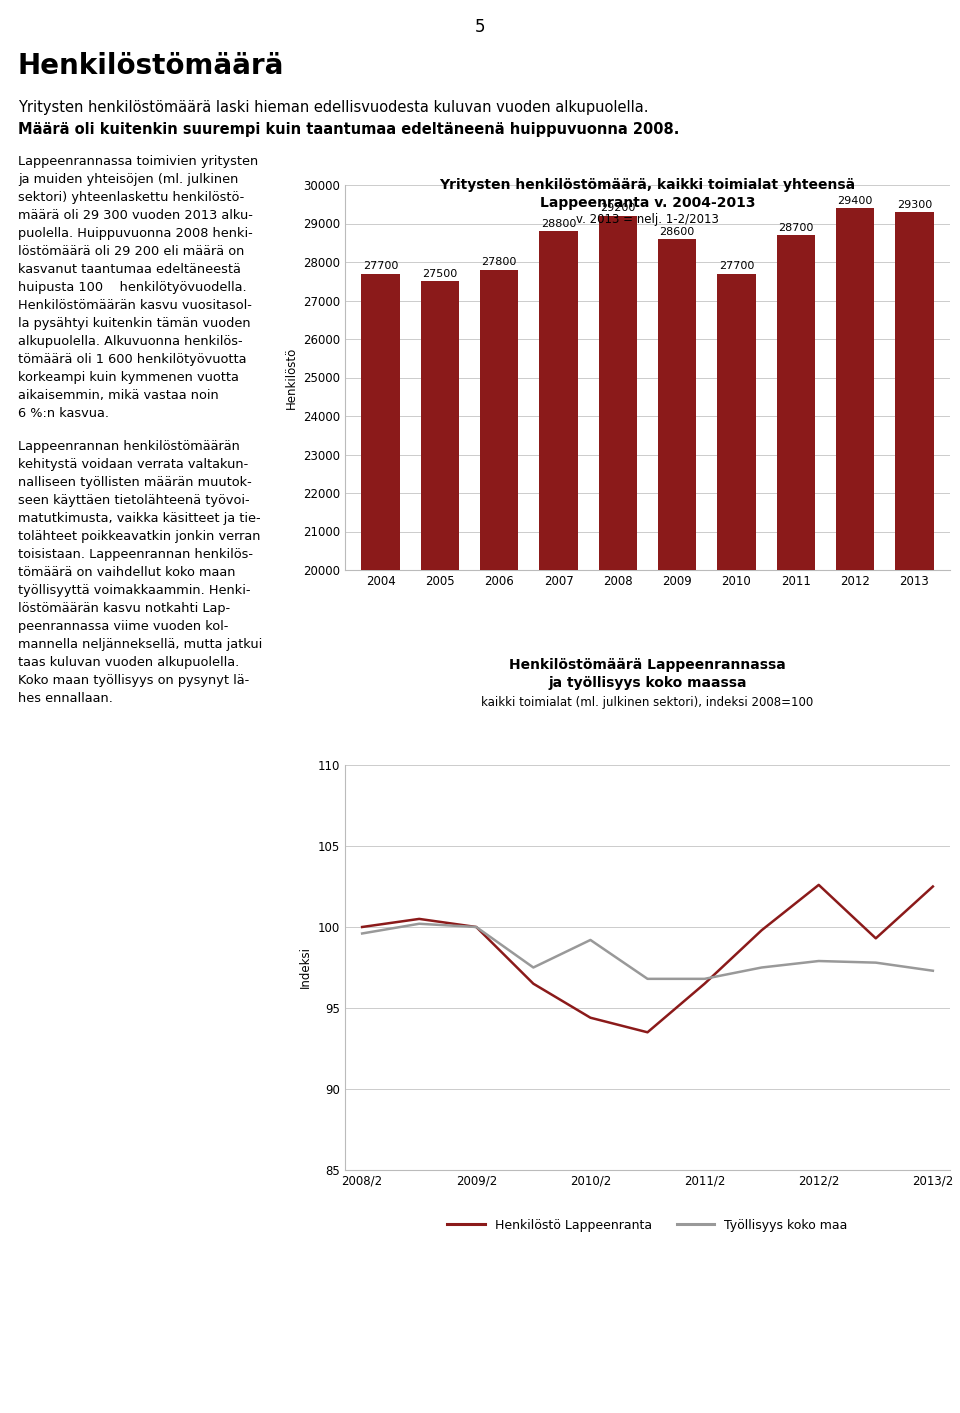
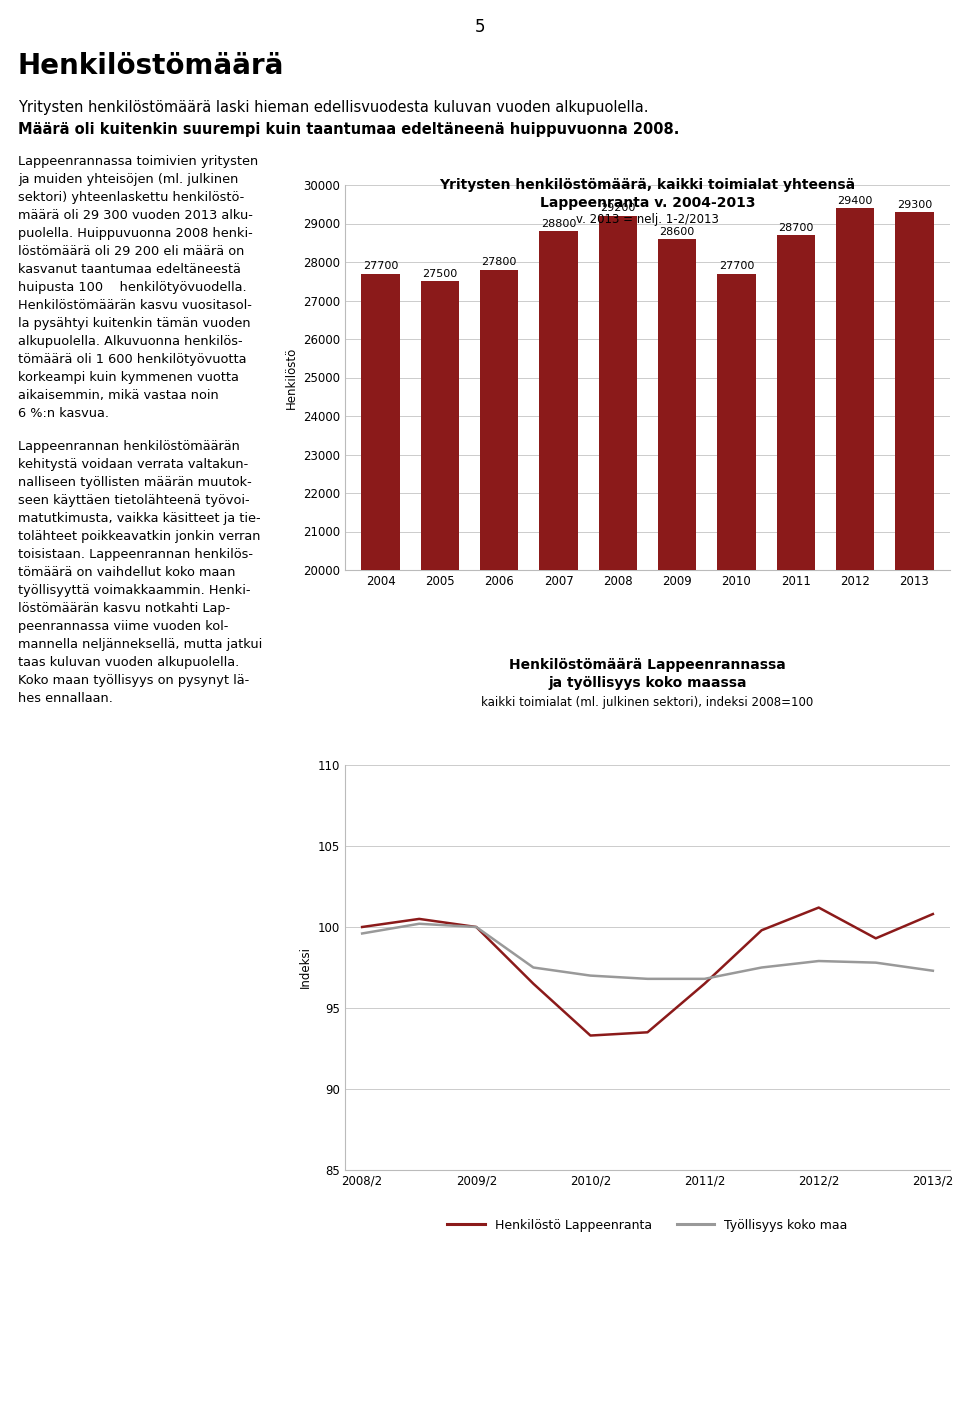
Henkilöstö Lappeenranta/2010/2: 94.4 -> 93.3
Työllisyys koko maa/2010/2: 99.2 -> 97.0
Henkilöstö Lappeenranta/2012/2: 102.6 -> 101.2
Henkilöstö Lappeenranta/2013/2: 102.5 -> 100.8
